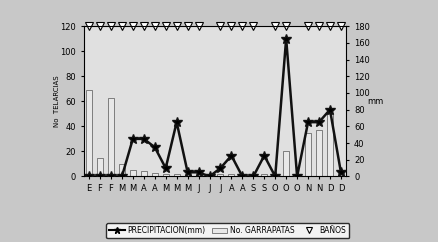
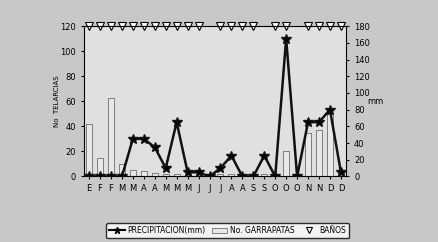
No. GARRAPATAS/E: 69 -> 42
